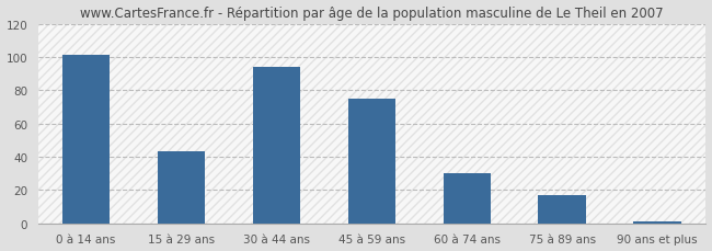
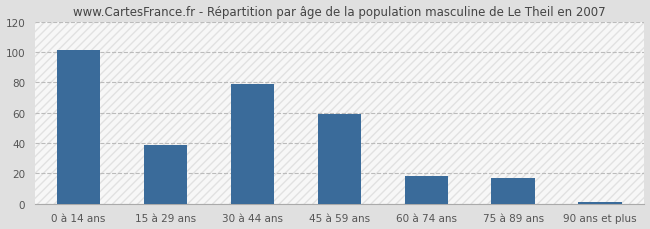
15 à 29 ans: 43 -> 39
30 à 44 ans: 94 -> 79
45 à 59 ans: 75 -> 59
60 à 74 ans: 30 -> 18
